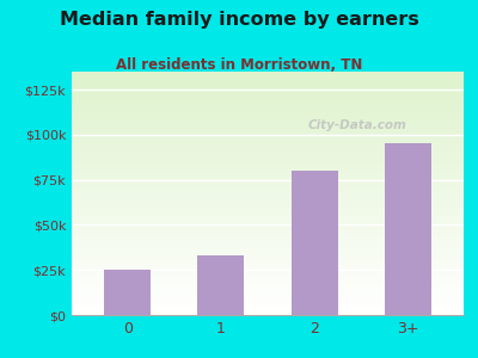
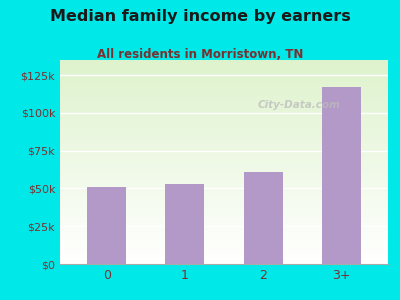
0: $25k -> $51k
1: $33k -> $53k
2: $80k -> $61k
3+: $95k -> $117k
